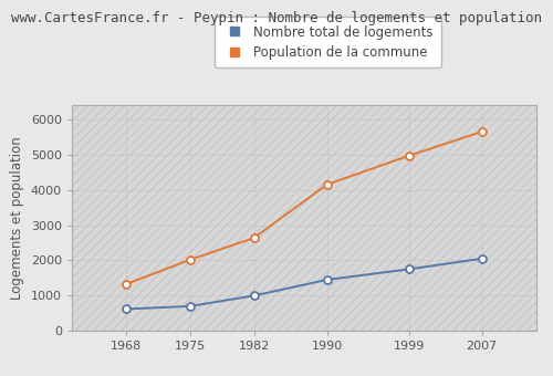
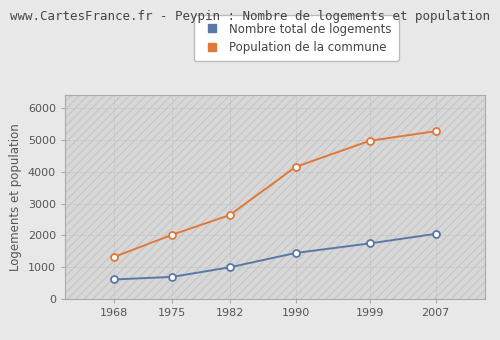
Population de la commune/2007: 5650 -> 5270
